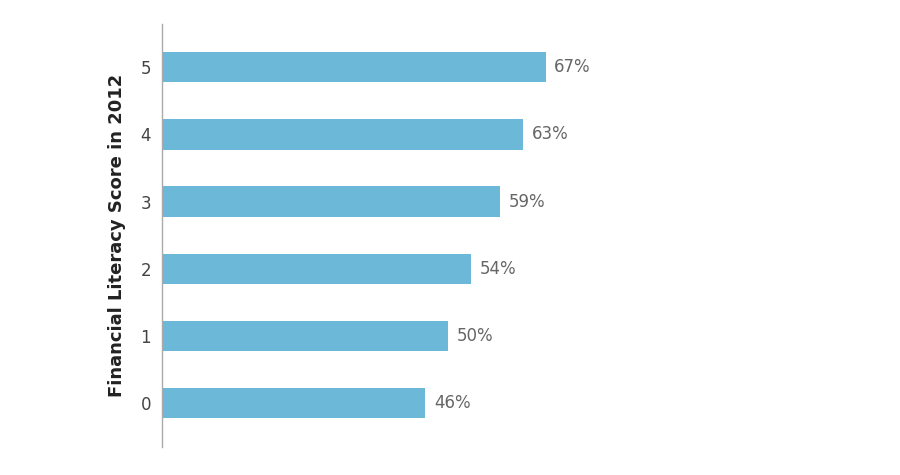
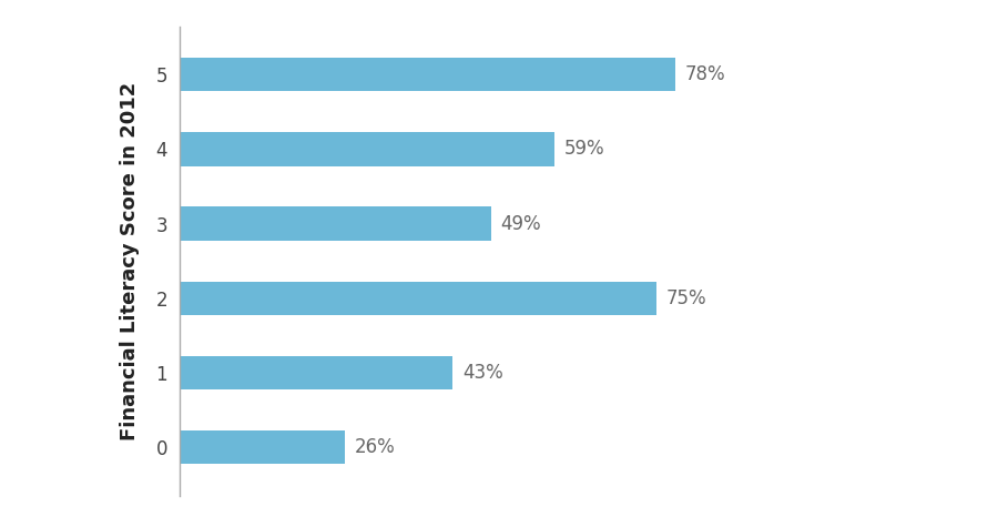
5: 67% -> 78%
4: 63% -> 59%
3: 59% -> 49%
2: 54% -> 75%
1: 50% -> 43%
0: 46% -> 26%
